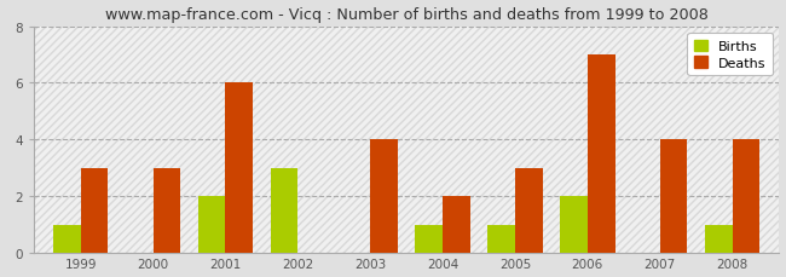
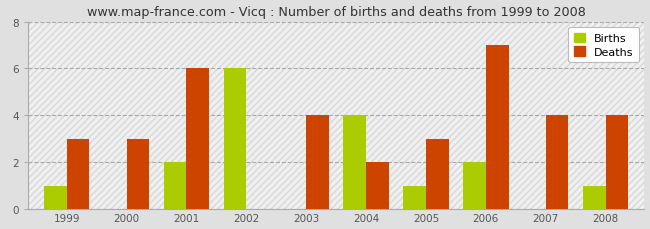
Births/2002: 3 -> 6
Births/2004: 1 -> 4
